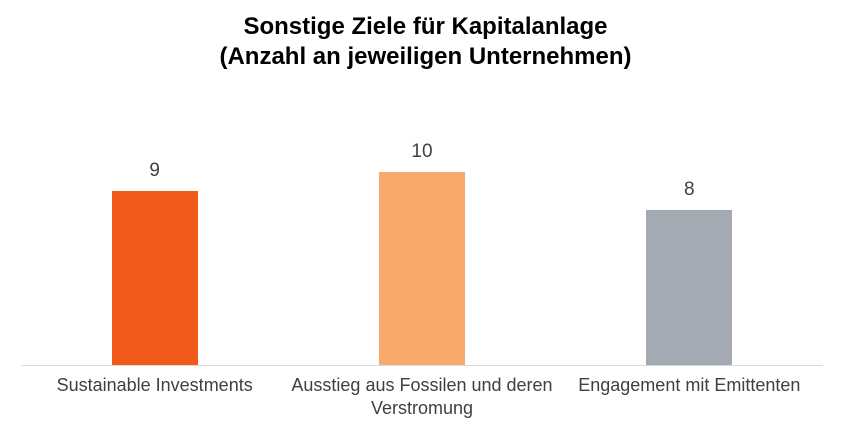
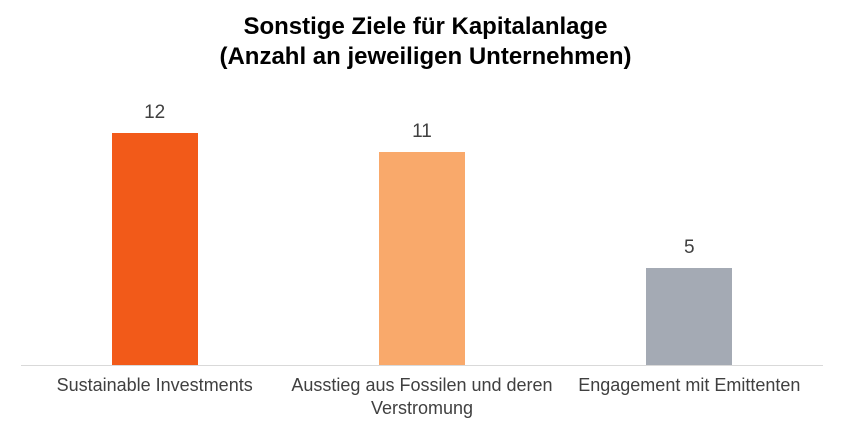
Sustainable Investments: 9 -> 12
Ausstieg aus Fossilen und deren Verstromung: 10 -> 11
Engagement mit Emittenten: 8 -> 5
